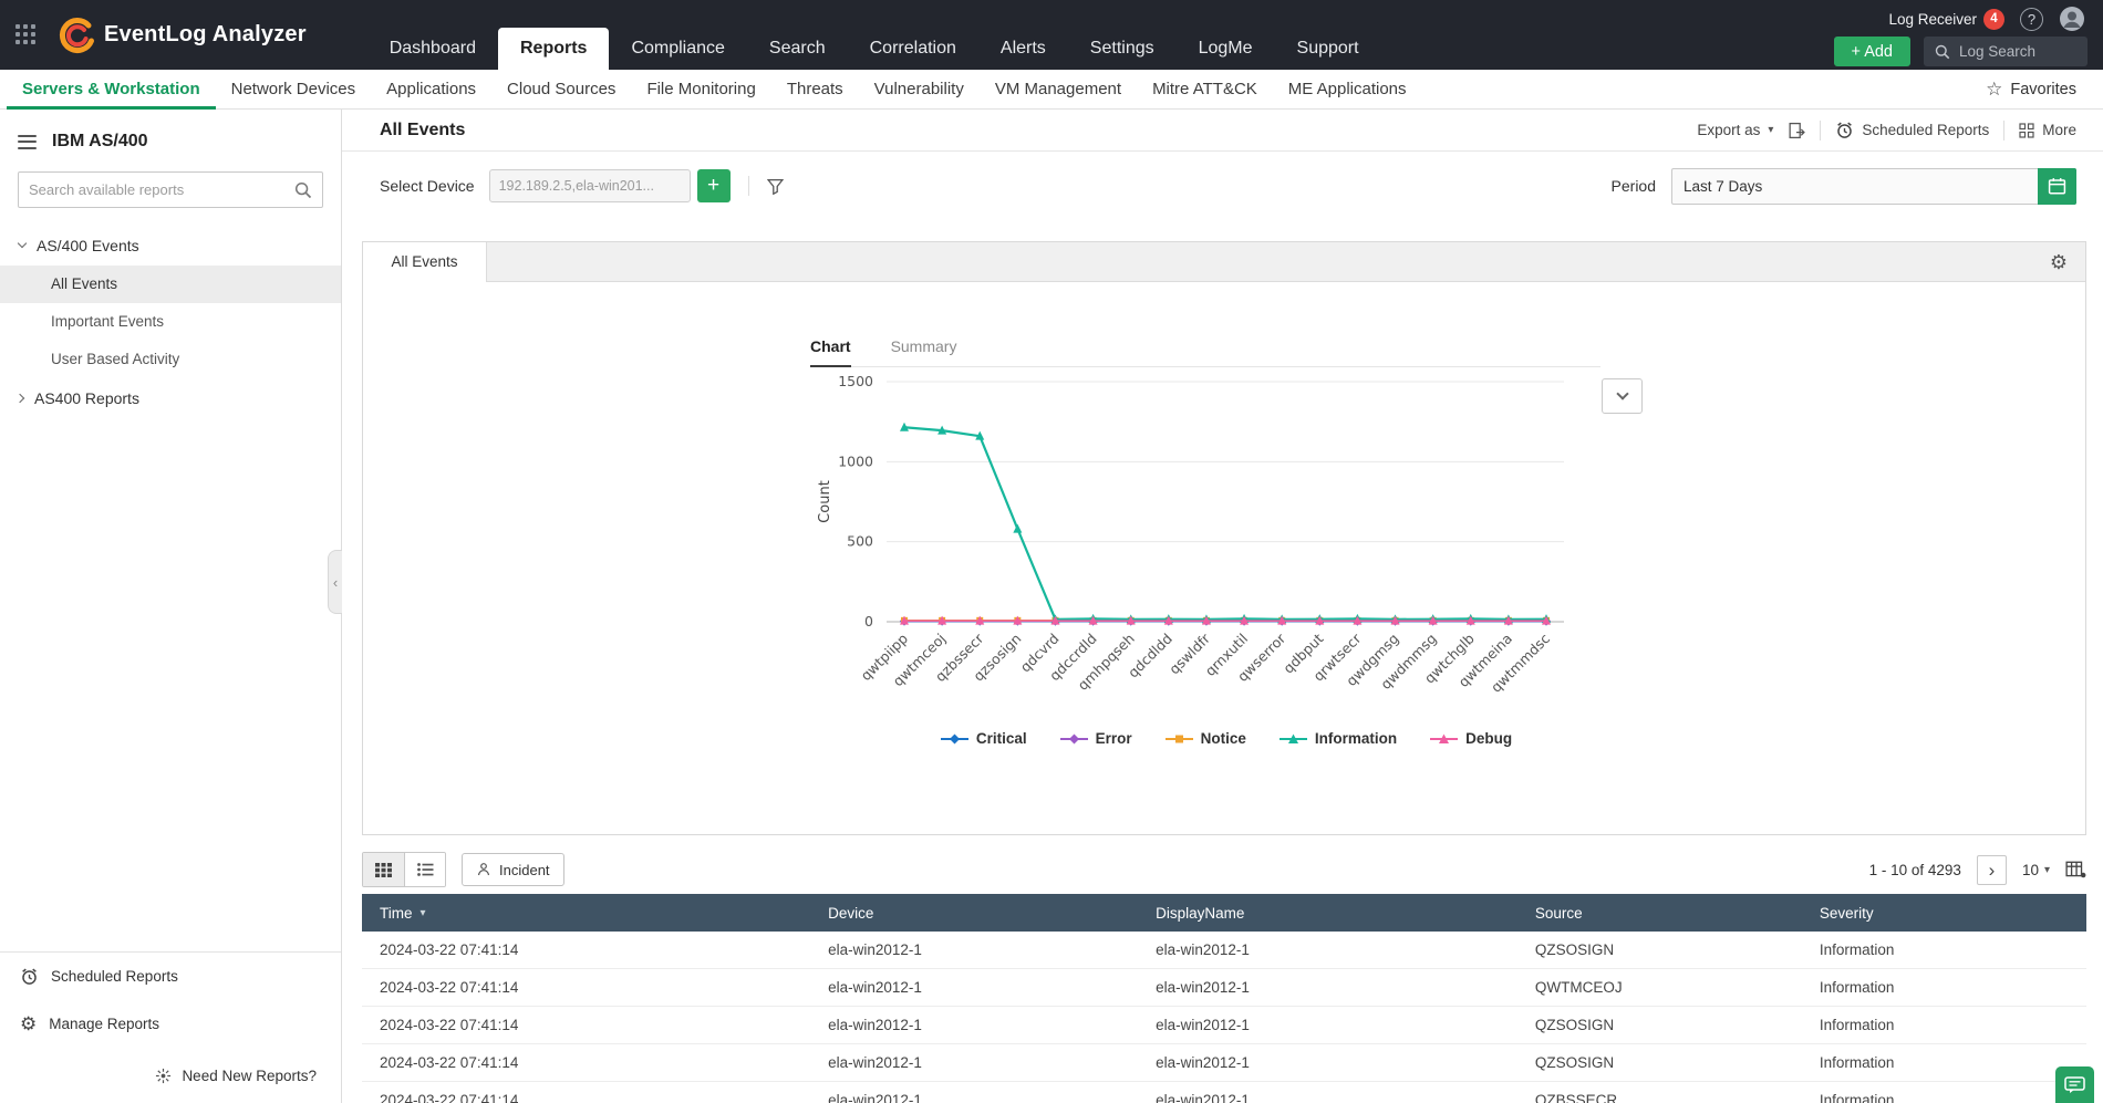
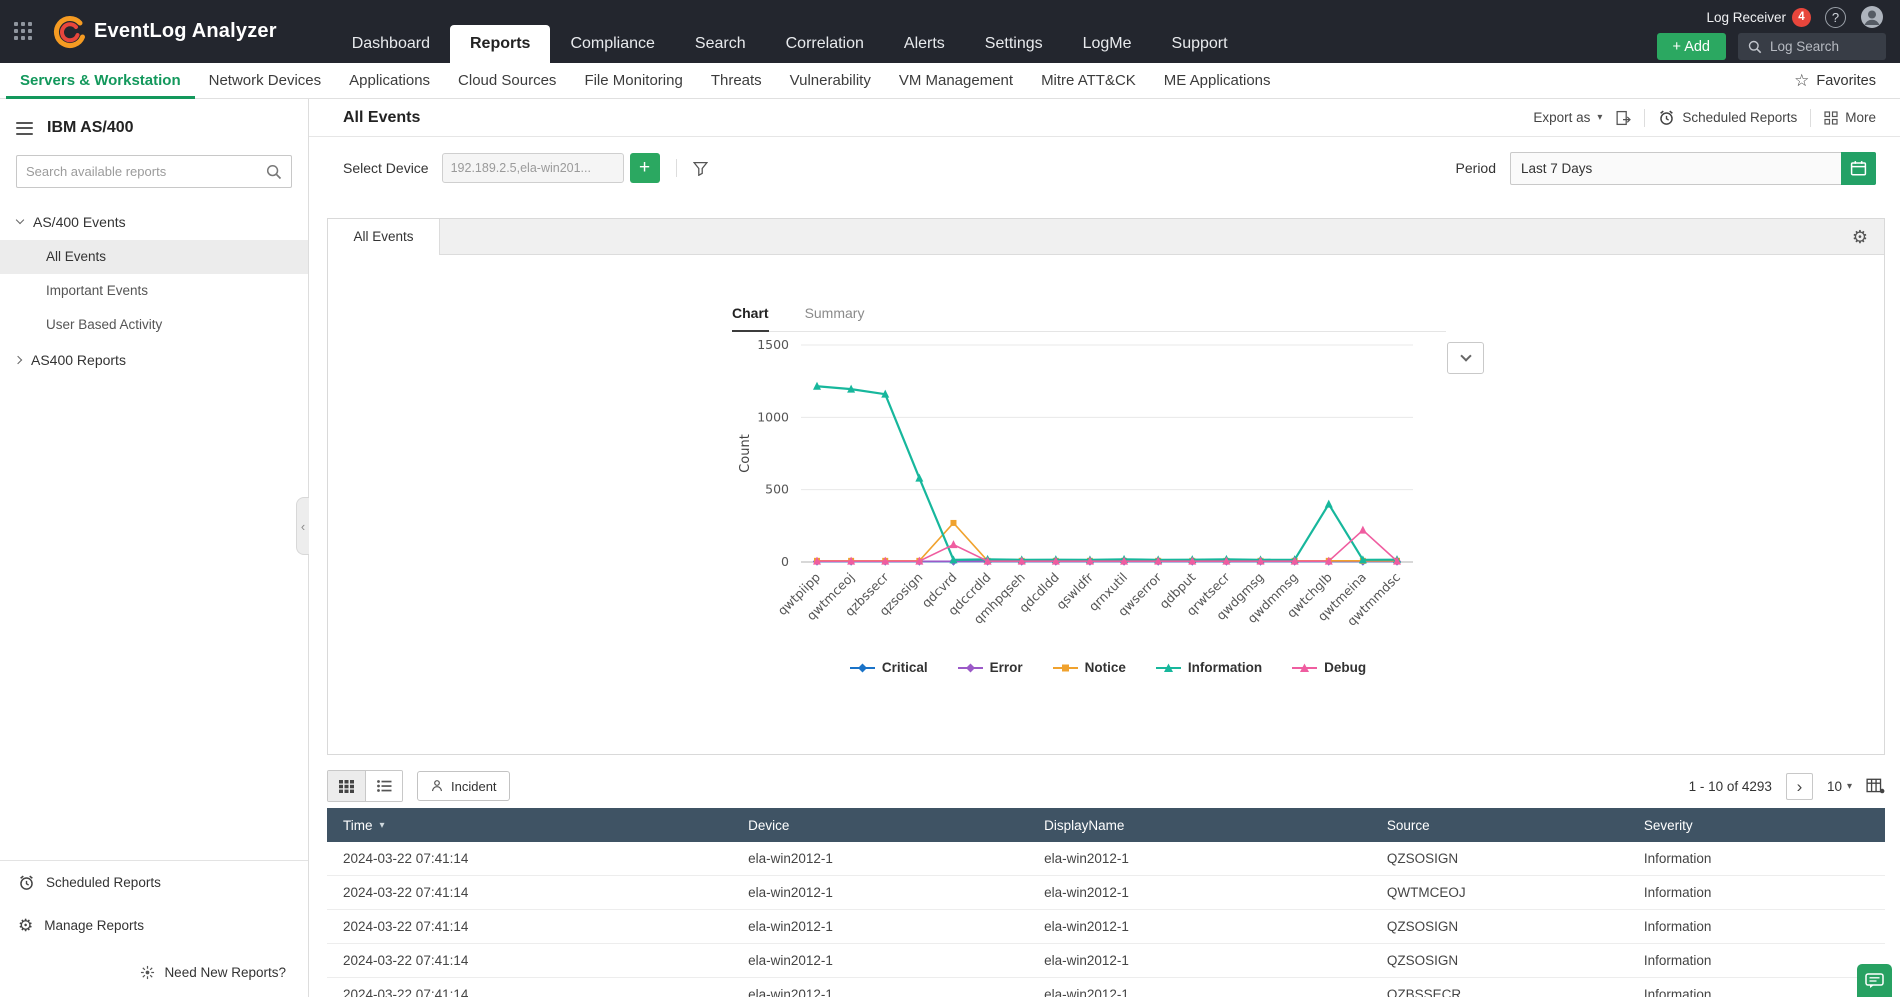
Notice/qdcvrd: 10 -> 270
Debug/qdcvrd: 10 -> 120
Information/qwtchglb: 20 -> 400
Debug/qwtmeina: 10 -> 220
